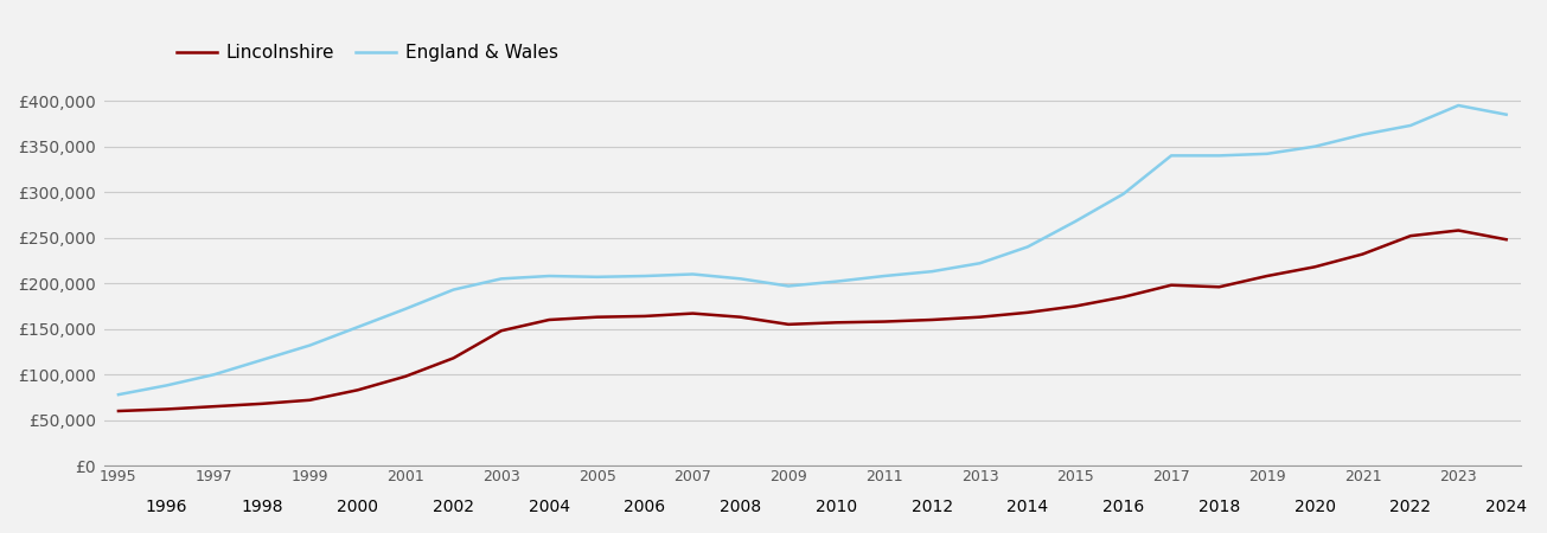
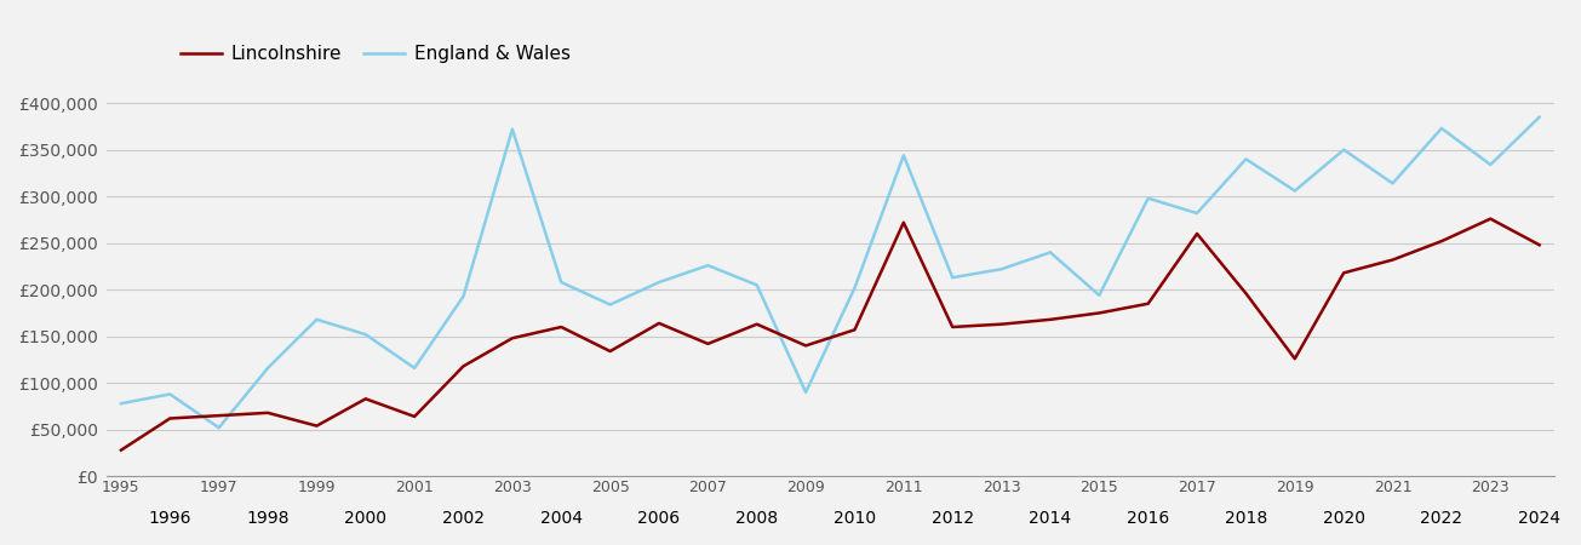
Lincolnshire/1995: £60,000 -> £28,000
England & Wales/1997: £100,000 -> £52,000
Lincolnshire/1999: £72,000 -> £54,000
England & Wales/1999: £132,000 -> £168,000
Lincolnshire/2001: £98,000 -> £64,000
England & Wales/2001: £172,000 -> £116,000
England & Wales/2003: £205,000 -> £372,000
Lincolnshire/2005: £163,000 -> £134,000
England & Wales/2005: £207,000 -> £184,000
Lincolnshire/2007: £167,000 -> £142,000
England & Wales/2007: £210,000 -> £226,000
Lincolnshire/2009: £155,000 -> £140,000
England & Wales/2009: £197,000 -> £90,000
Lincolnshire/2011: £158,000 -> £272,000
England & Wales/2011: £208,000 -> £344,000
England & Wales/2015: £268,000 -> £194,000
Lincolnshire/2017: £198,000 -> £260,000
England & Wales/2017: £340,000 -> £282,000
Lincolnshire/2019: £208,000 -> £126,000
England & Wales/2019: £342,000 -> £306,000
England & Wales/2021: £363,000 -> £314,000
Lincolnshire/2023: £258,000 -> £276,000
England & Wales/2023: £395,000 -> £334,000
